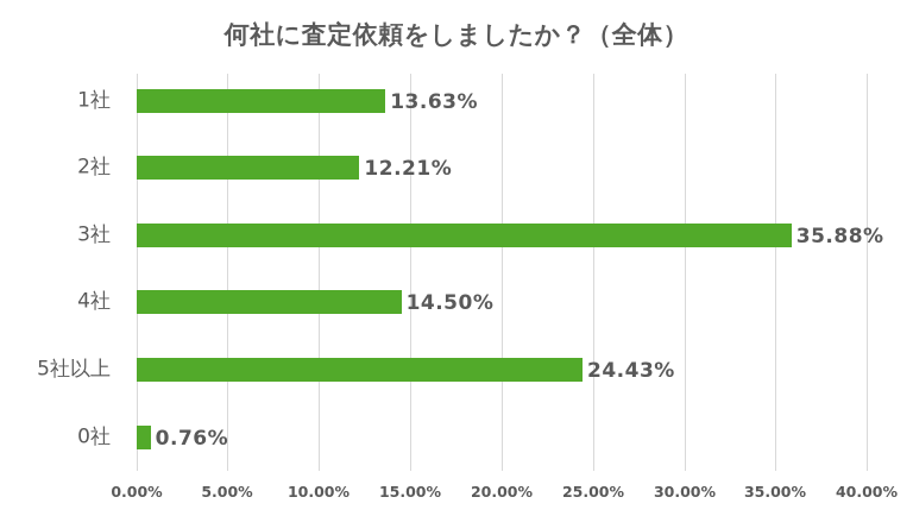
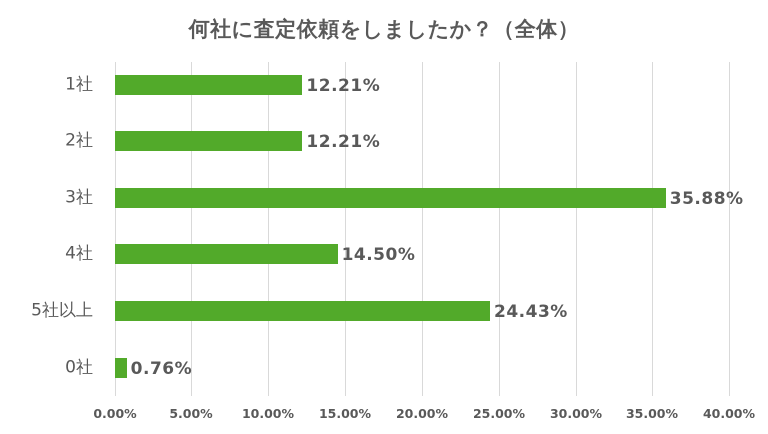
1社: 13.63% -> 12.21%
